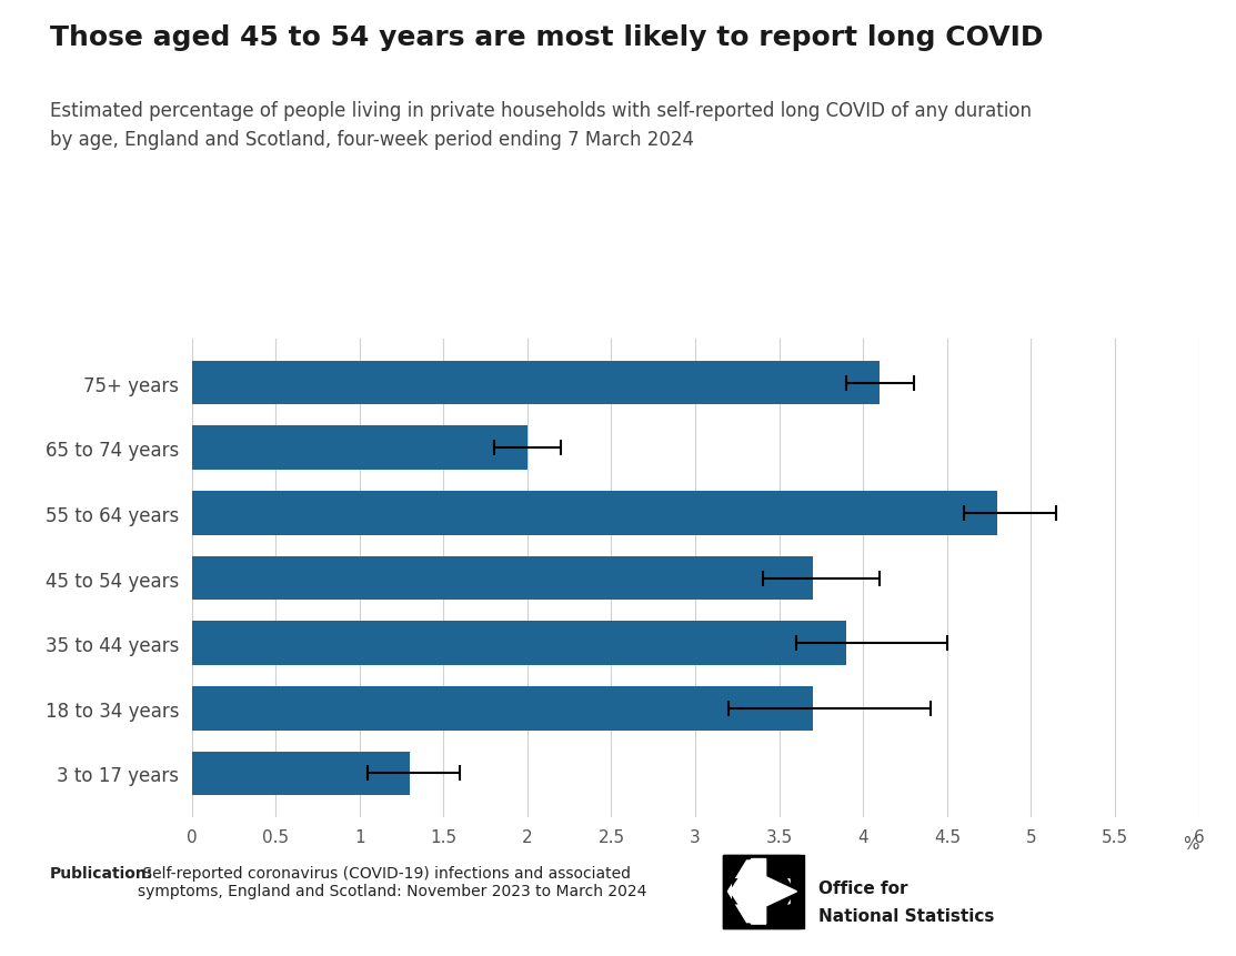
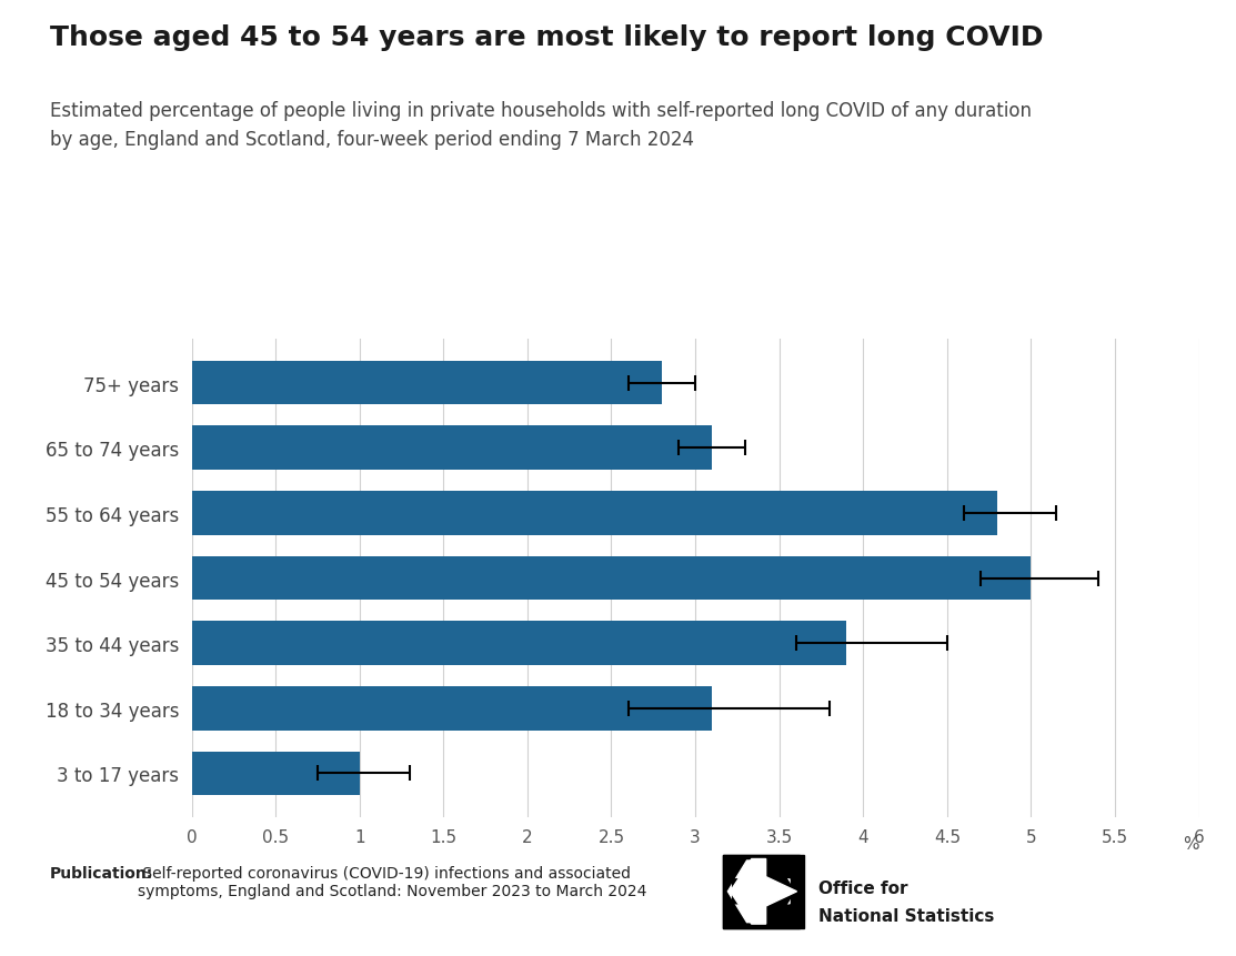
75+ years: 4.1 -> 2.8
65 to 74 years: 2.0 -> 3.1
45 to 54 years: 3.7 -> 5.0
18 to 34 years: 3.7 -> 3.1
3 to 17 years: 1.3 -> 1.0
